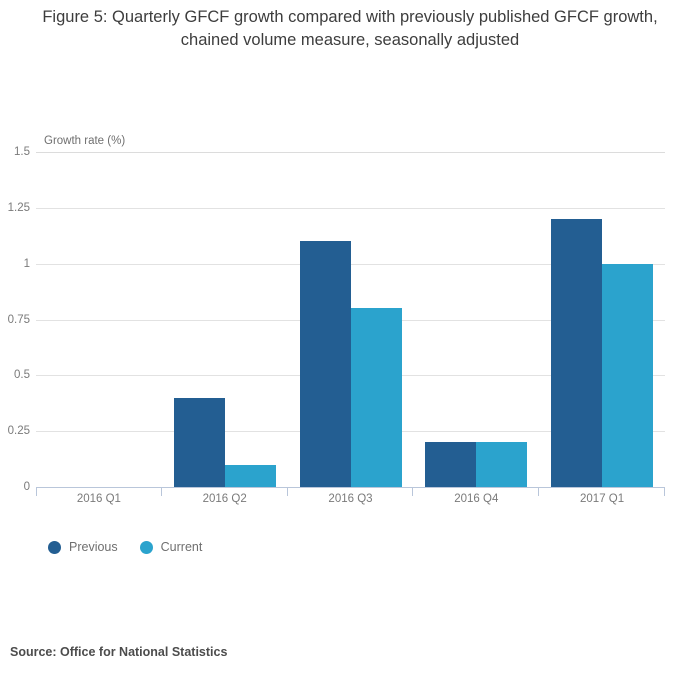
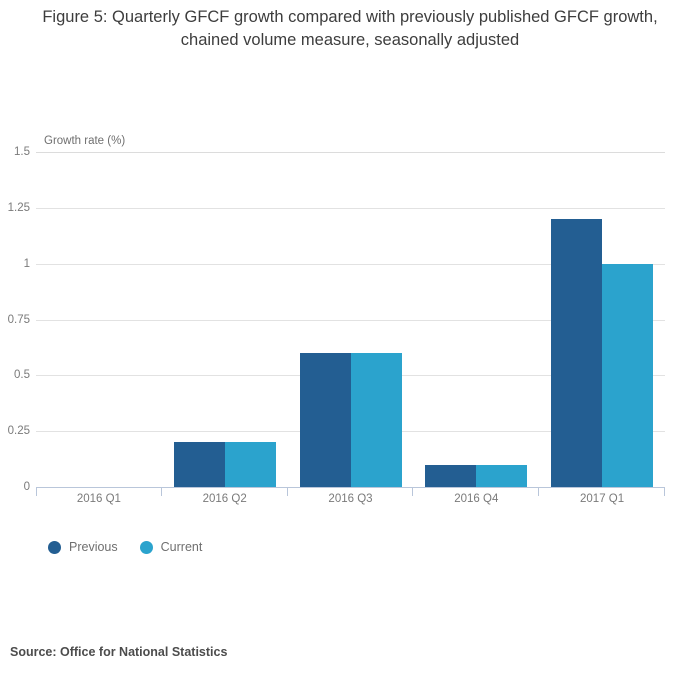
Previous/2016 Q2: 0.4 -> 0.2
Current/2016 Q2: 0.1 -> 0.2
Previous/2016 Q3: 1.1 -> 0.6
Current/2016 Q3: 0.8 -> 0.6
Previous/2016 Q4: 0.2 -> 0.1
Current/2016 Q4: 0.2 -> 0.1
